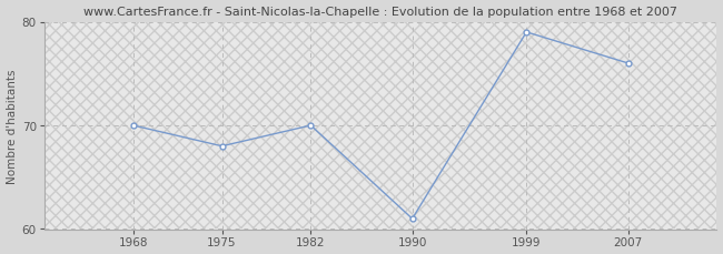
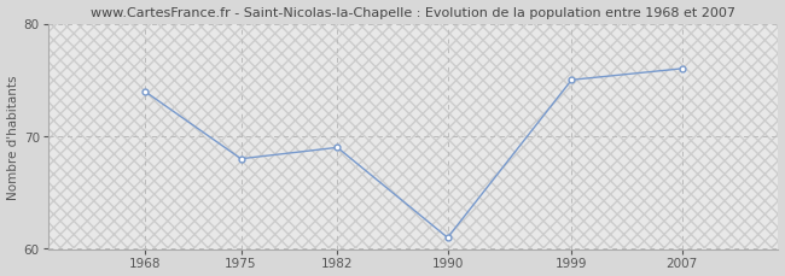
1968: 70 -> 74
1982: 70 -> 69
1999: 79 -> 75
